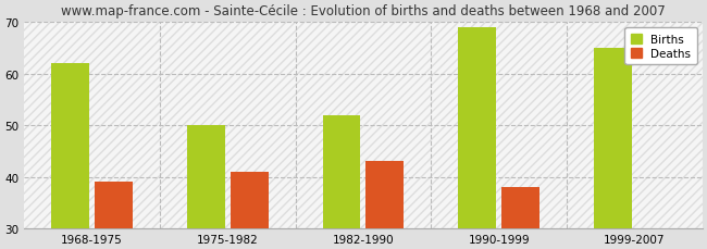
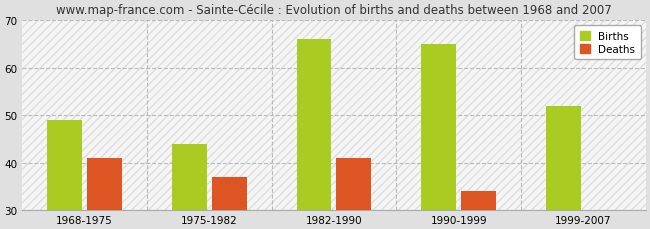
Births/1968-1975: 62 -> 49
Deaths/1968-1975: 39.0 -> 41.0
Births/1975-1982: 50 -> 44
Deaths/1975-1982: 41.0 -> 37.0
Births/1982-1990: 52 -> 66
Deaths/1982-1990: 43.0 -> 41.0
Births/1990-1999: 69 -> 65
Deaths/1990-1999: 38.0 -> 34.0
Births/1999-2007: 65 -> 52
